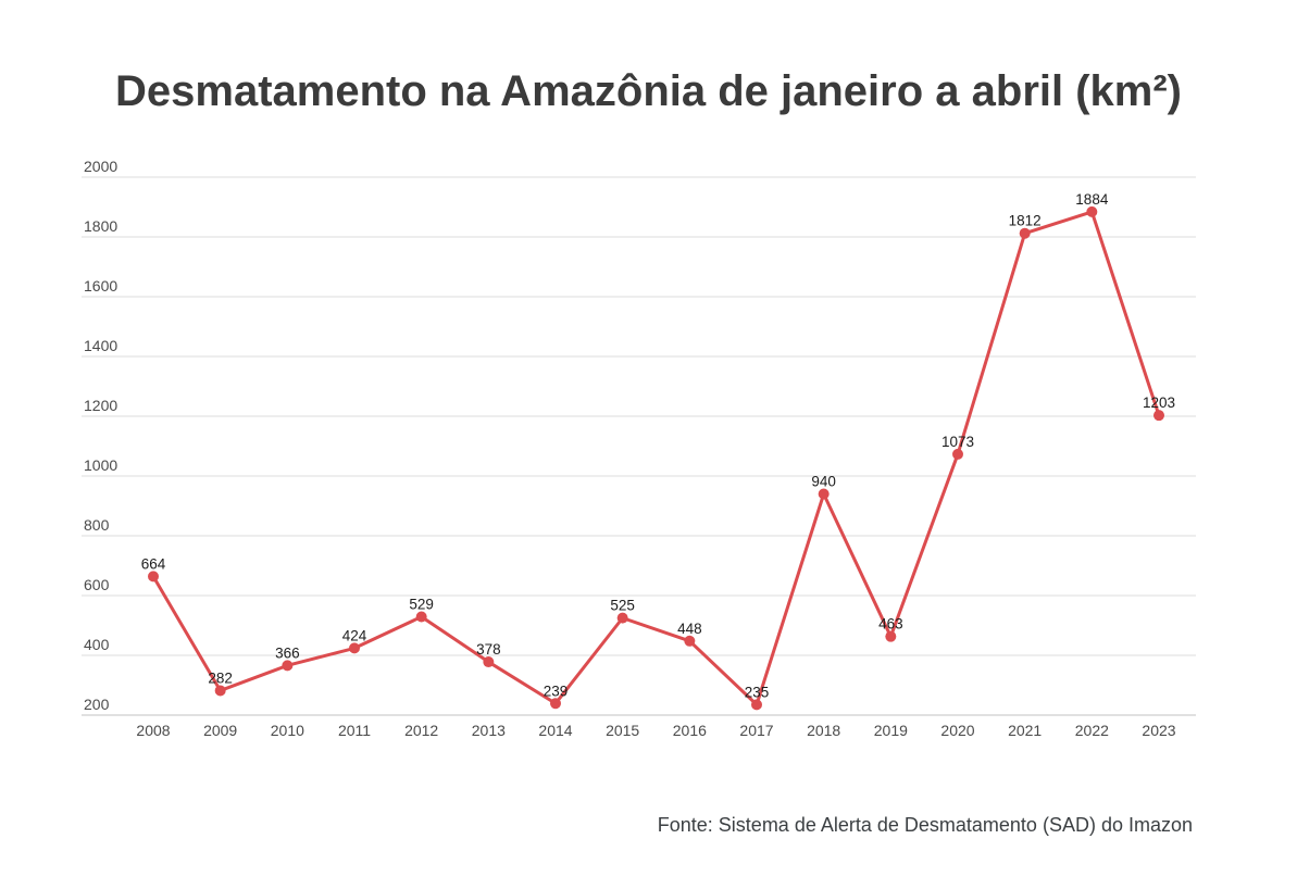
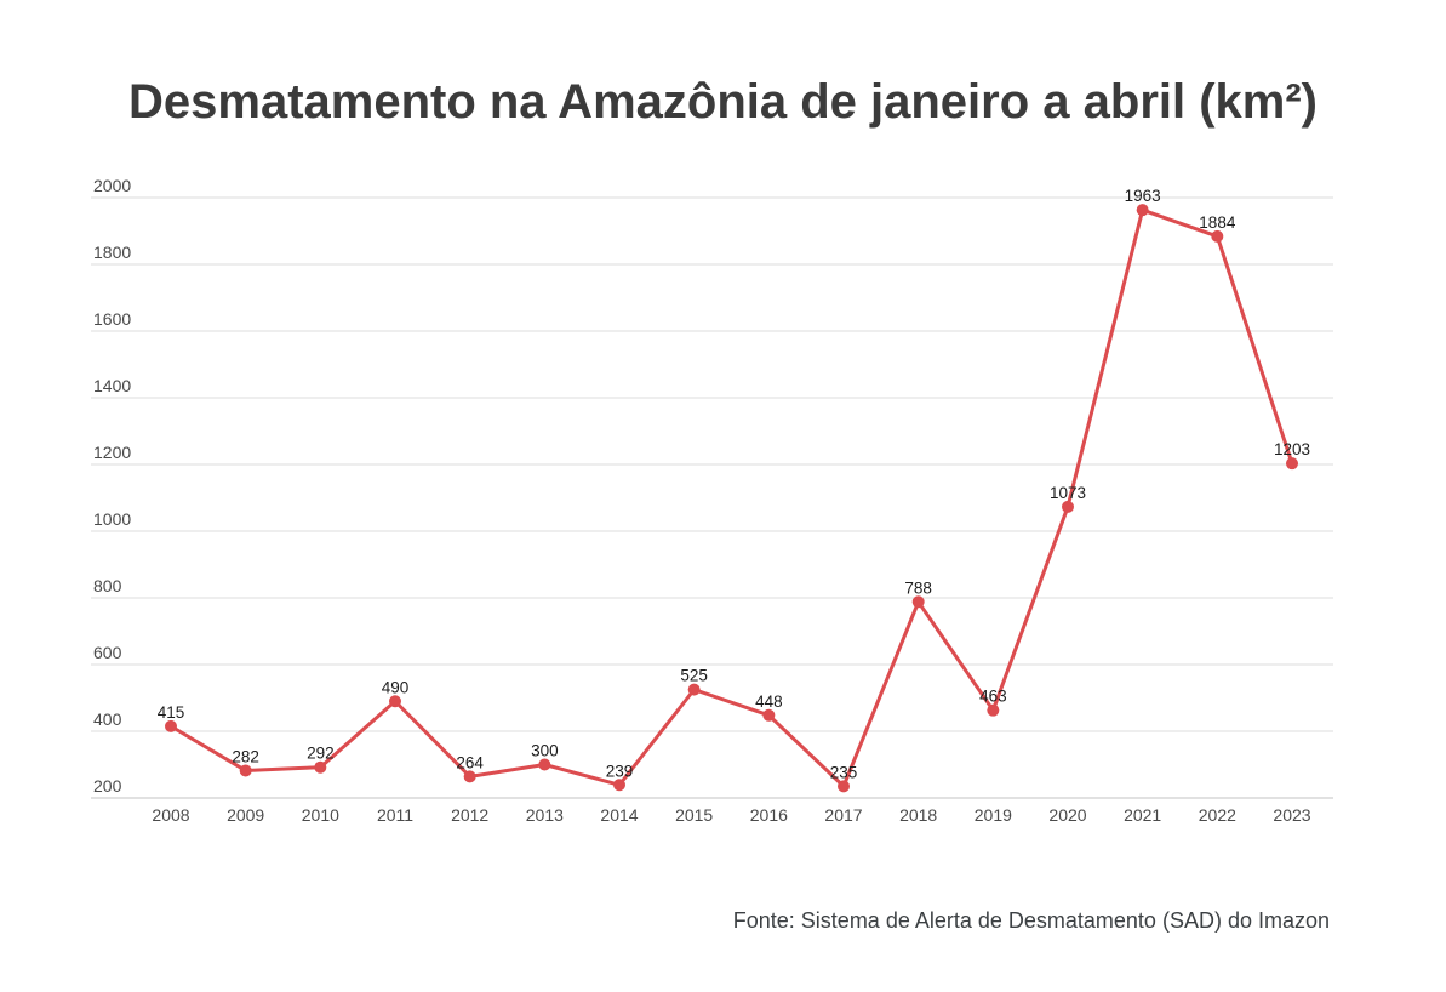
2008: 664 -> 415
2010: 366 -> 292
2011: 424 -> 490
2012: 529 -> 264
2013: 378 -> 300
2018: 940 -> 788
2021: 1812 -> 1963
